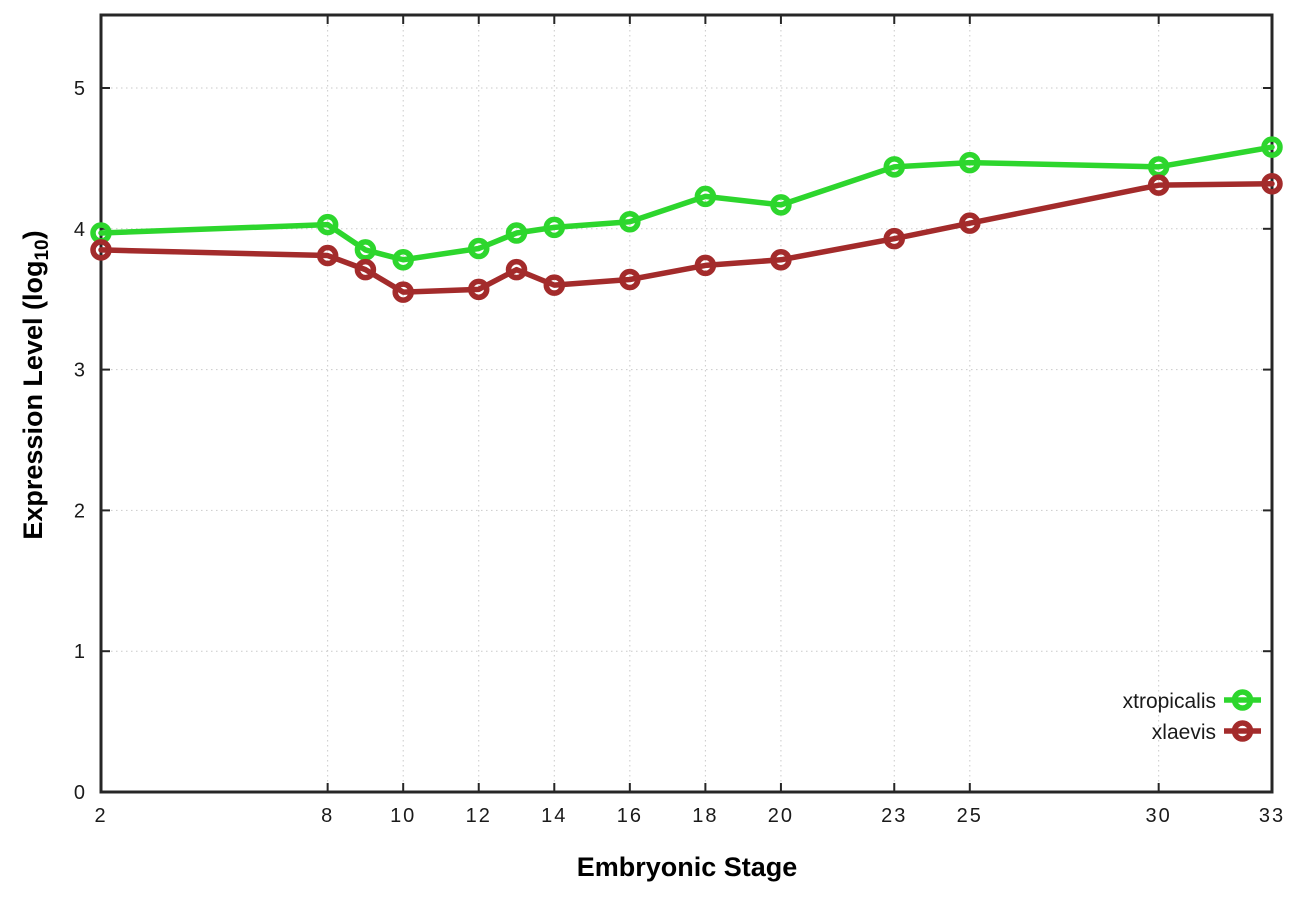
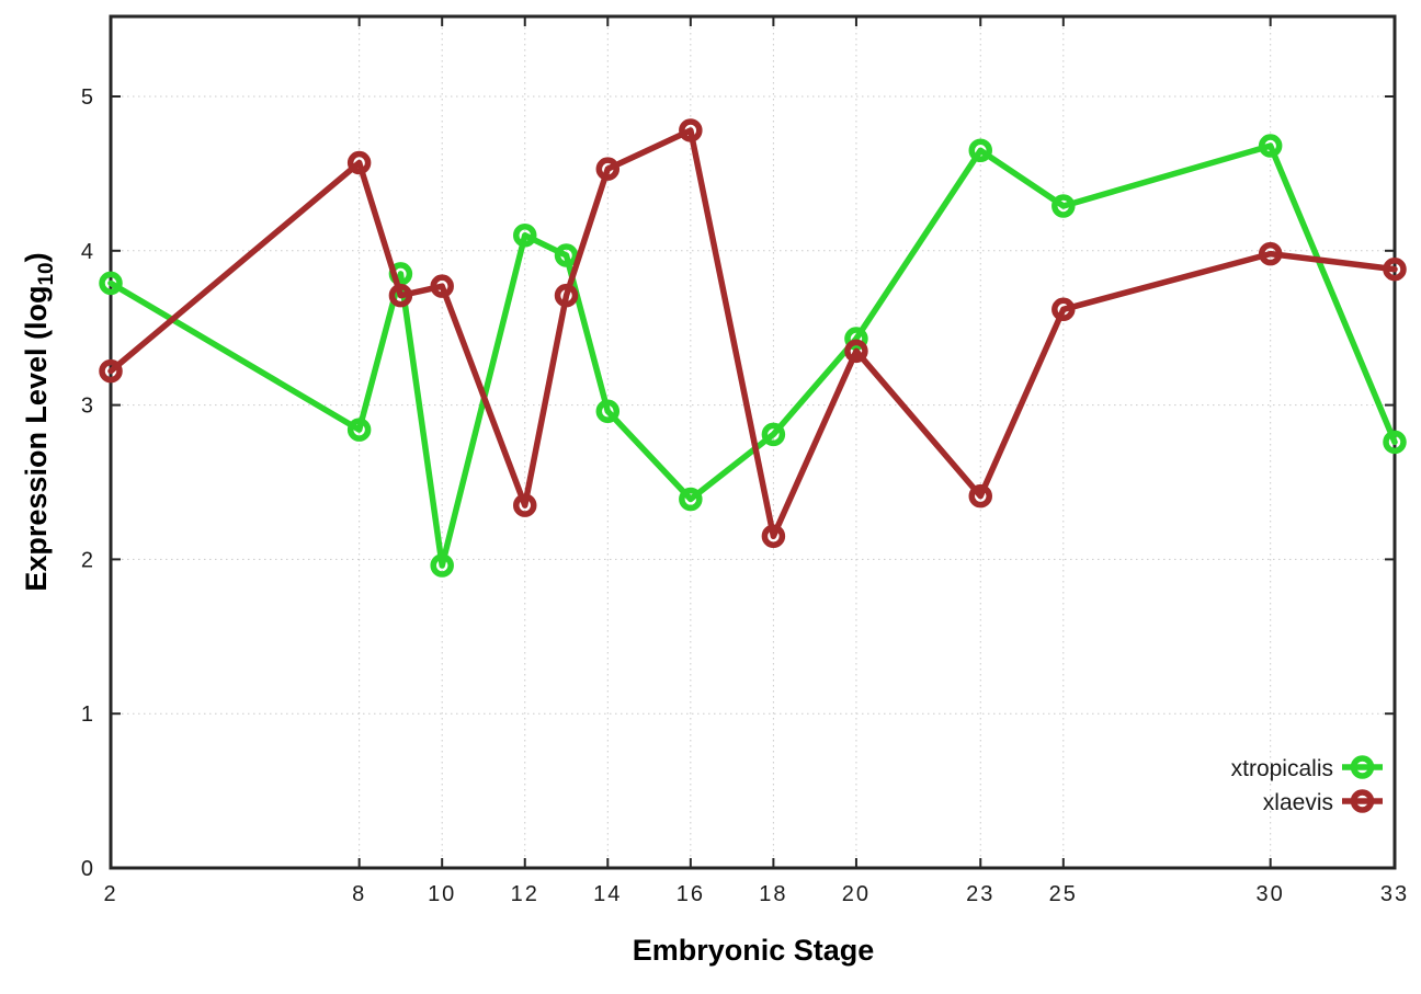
xtropicalis/2: 3.97 -> 3.79
xlaevis/2: 3.85 -> 3.22
xtropicalis/8: 4.03 -> 2.84
xlaevis/8: 3.81 -> 4.57
xtropicalis/10: 3.78 -> 1.96
xlaevis/10: 3.55 -> 3.77
xtropicalis/12: 3.86 -> 4.10
xlaevis/12: 3.57 -> 2.35
xtropicalis/14: 4.01 -> 2.96
xlaevis/14: 3.60 -> 4.53
xtropicalis/16: 4.05 -> 2.39
xlaevis/16: 3.64 -> 4.78
xtropicalis/18: 4.23 -> 2.81
xlaevis/18: 3.74 -> 2.15
xtropicalis/20: 4.17 -> 3.43
xlaevis/20: 3.78 -> 3.35
xtropicalis/23: 4.44 -> 4.65
xlaevis/23: 3.93 -> 2.41
xtropicalis/25: 4.47 -> 4.29
xlaevis/25: 4.04 -> 3.62
xtropicalis/30: 4.44 -> 4.68
xlaevis/30: 4.31 -> 3.98
xtropicalis/33: 4.58 -> 2.76
xlaevis/33: 4.32 -> 3.88
